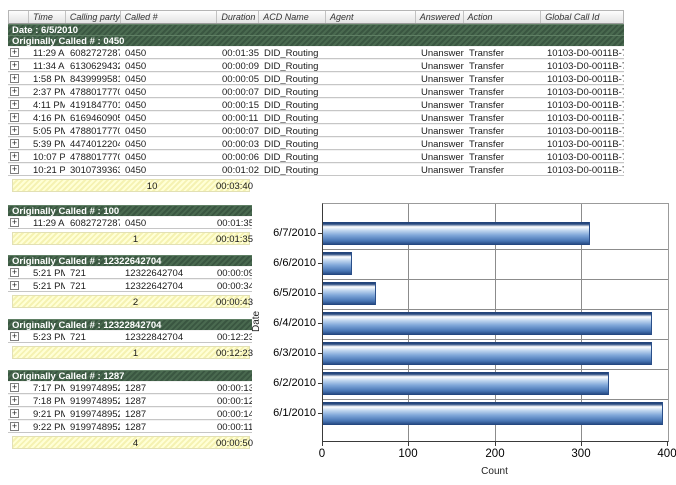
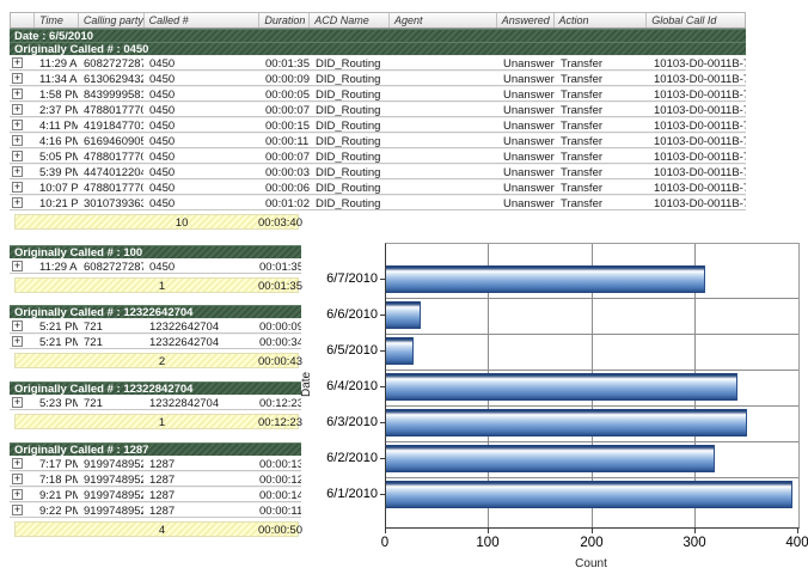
6/5/2010: 60 -> 20
6/4/2010: 380 -> 340
6/3/2010: 380 -> 350
6/2/2010: 330 -> 320
